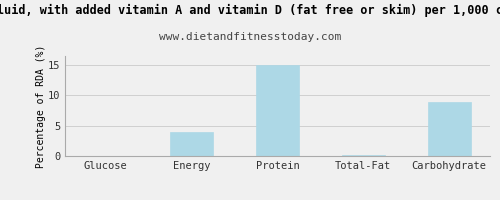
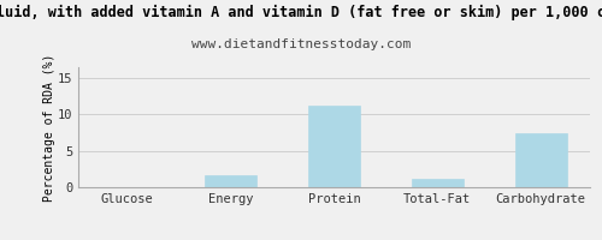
Energy: 4.0 -> 1.6
Protein: 15.0 -> 11.2
Total-Fat: 0.1 -> 1.2
Carbohydrate: 8.9 -> 7.4
